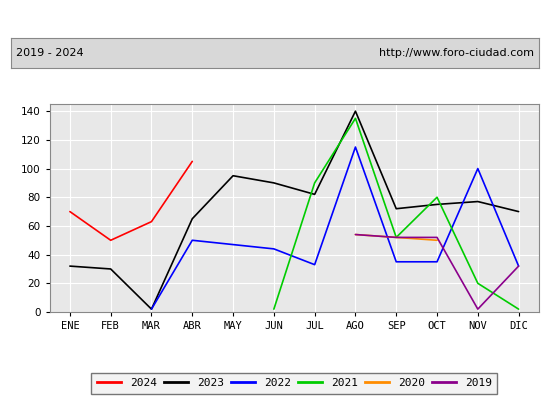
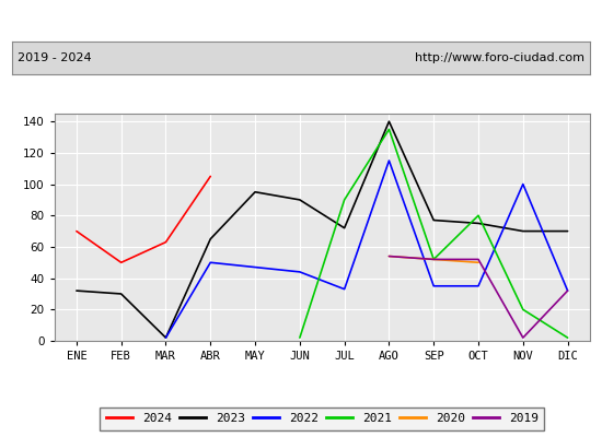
2023/JUL: 82 -> 72
2023/SEP: 72 -> 77
2023/NOV: 77 -> 70
